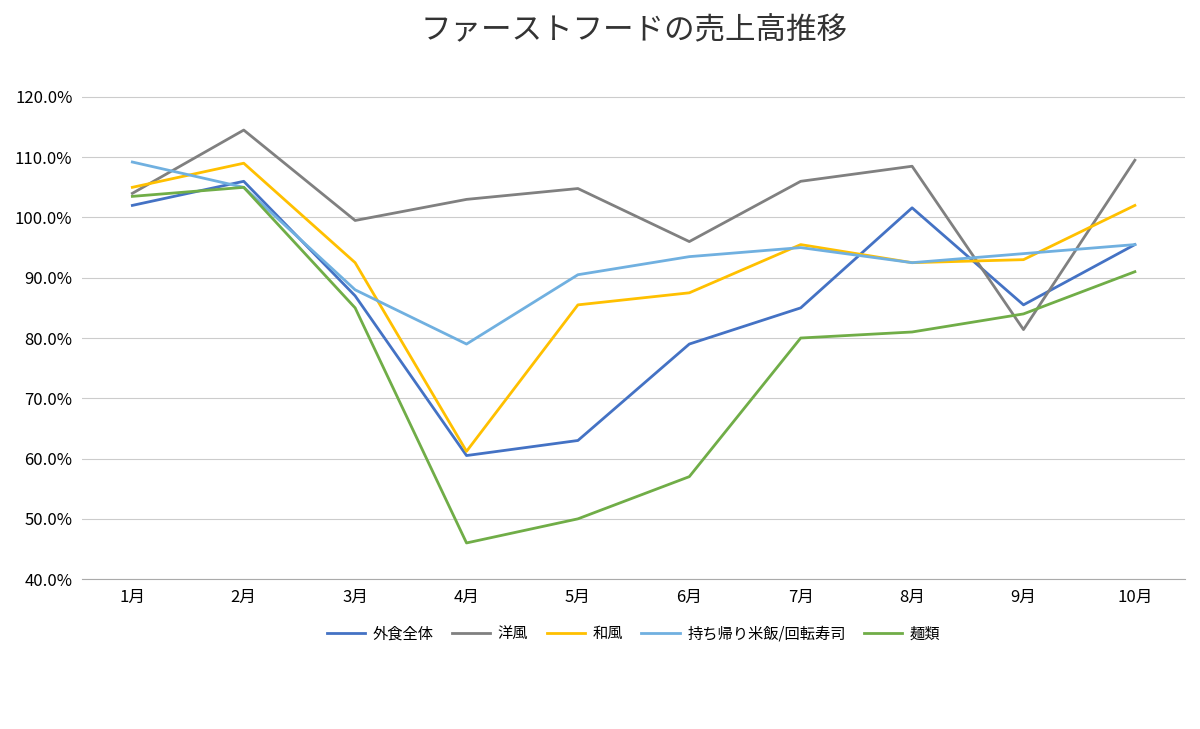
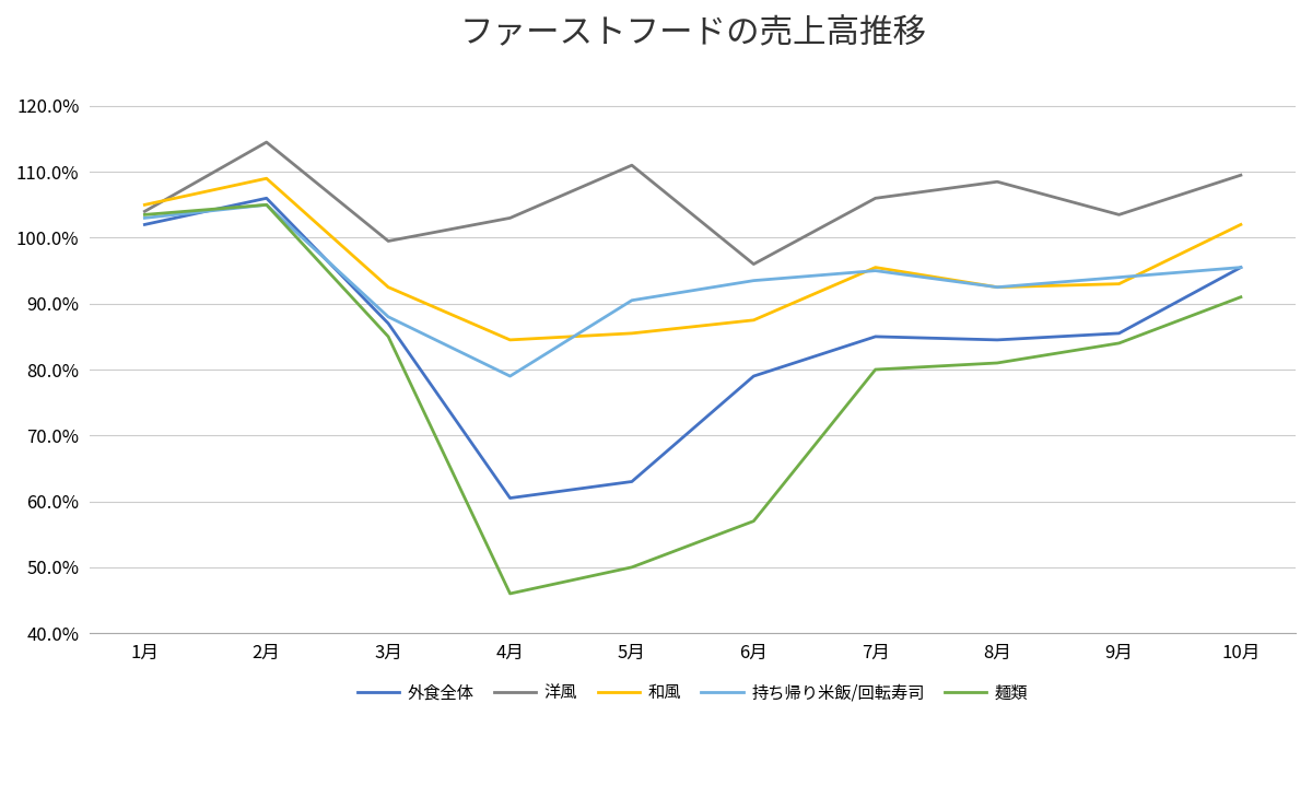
持ち帰り米飯/回転寿司/1月: 109.2% -> 103.0%
和風/4月: 61.2% -> 84.5%
洋風/5月: 104.8% -> 111.0%
外食全体/8月: 101.6% -> 84.5%
洋風/9月: 81.4% -> 103.5%
